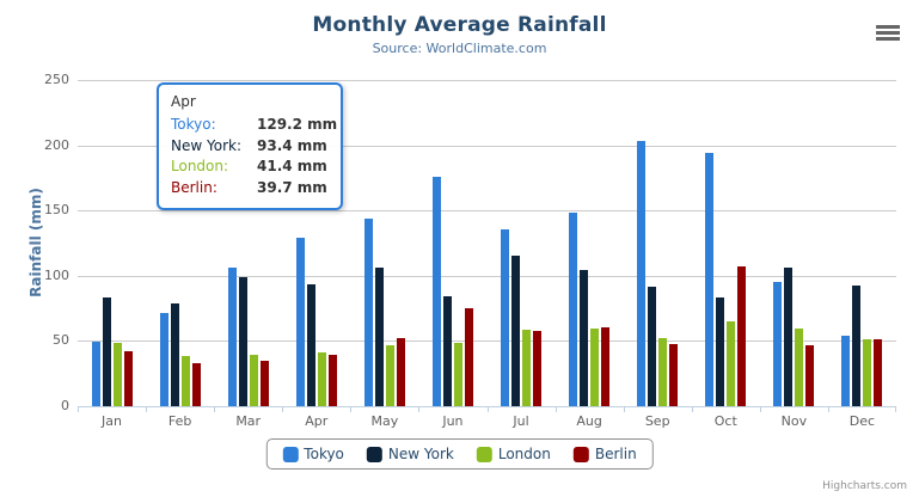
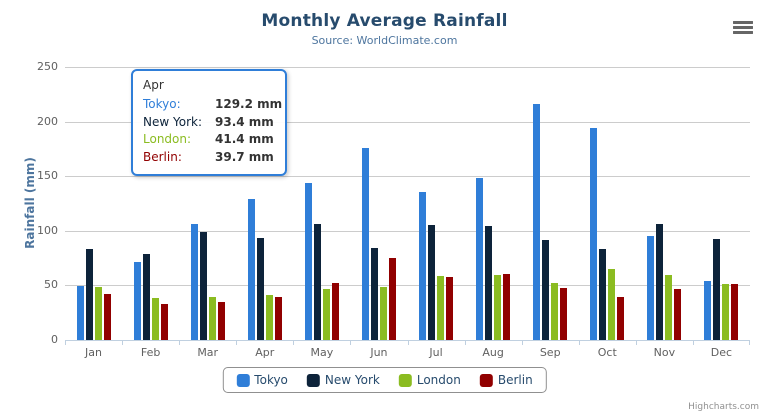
New York/Jul: 115 -> 105
Tokyo/Sep: 203 -> 216
Berlin/Oct: 107 -> 39
